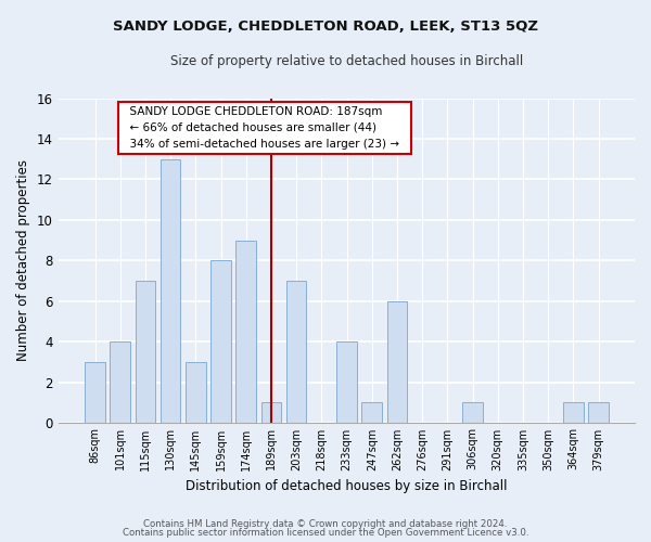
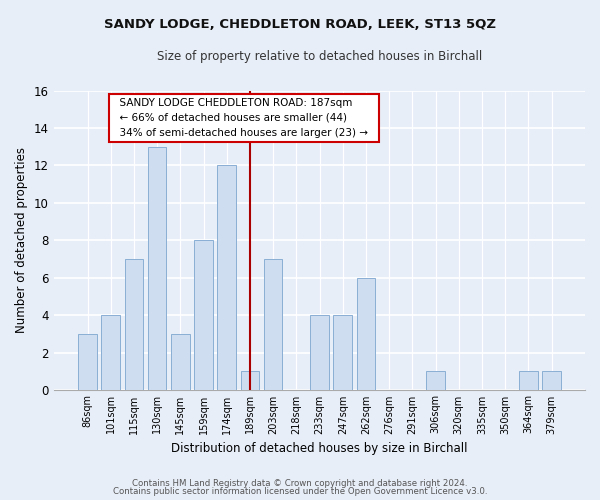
174sqm: 9 -> 12
247sqm: 1 -> 4
